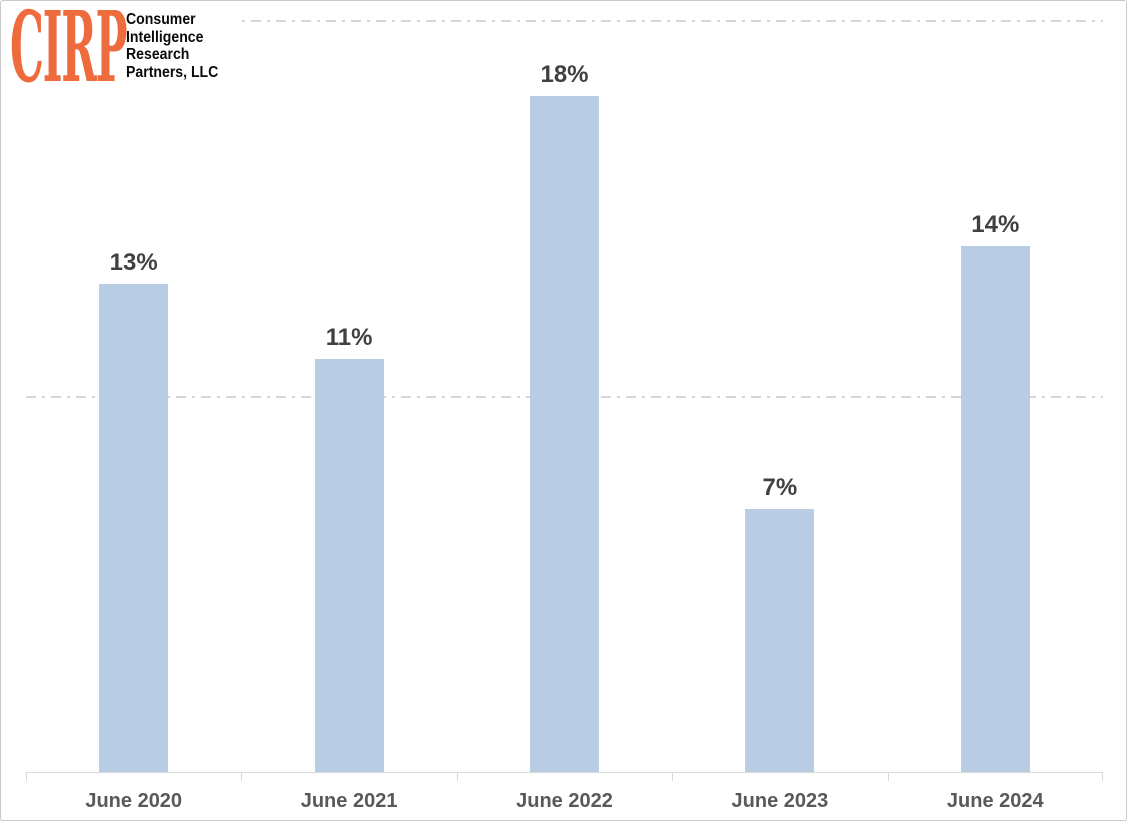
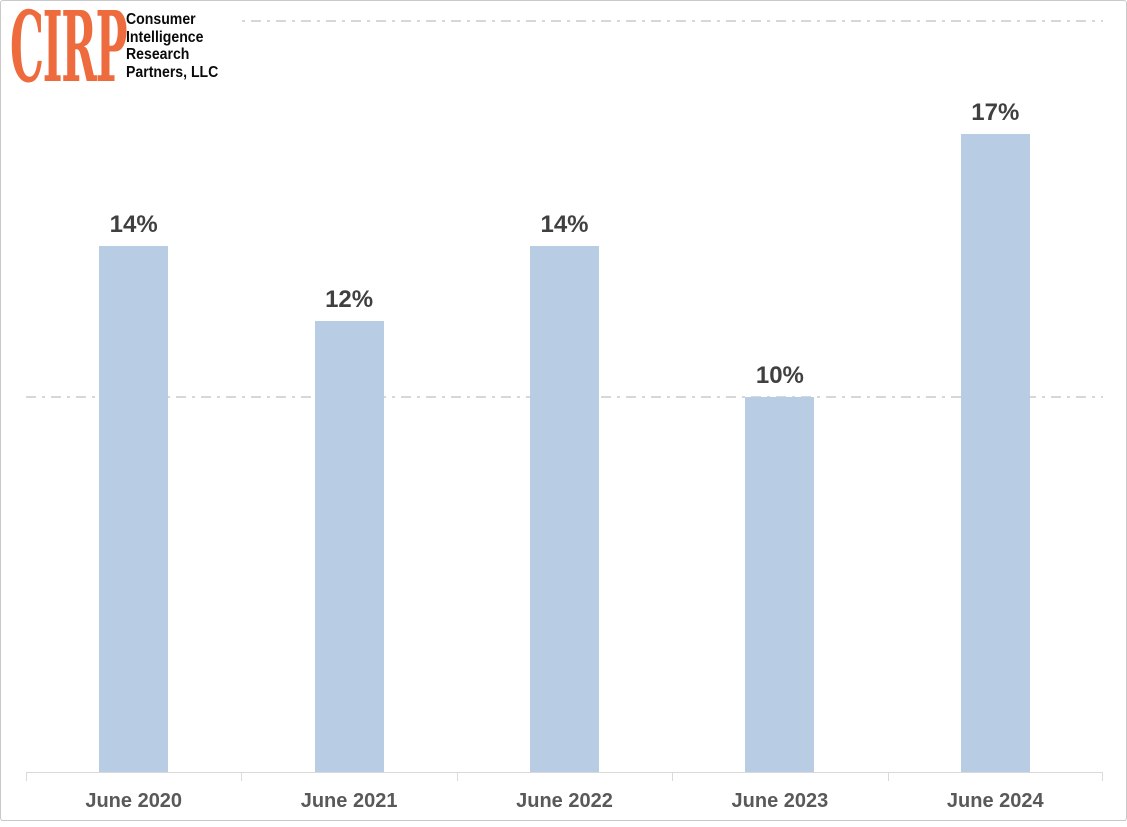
June 2020: 13% -> 14%
June 2021: 11% -> 12%
June 2022: 18% -> 14%
June 2023: 7% -> 10%
June 2024: 14% -> 17%
